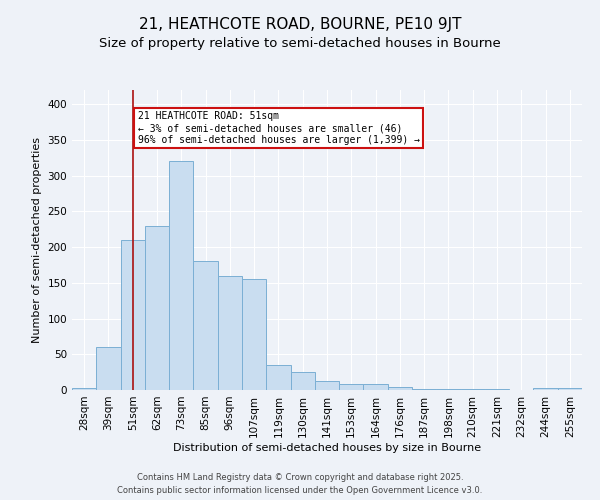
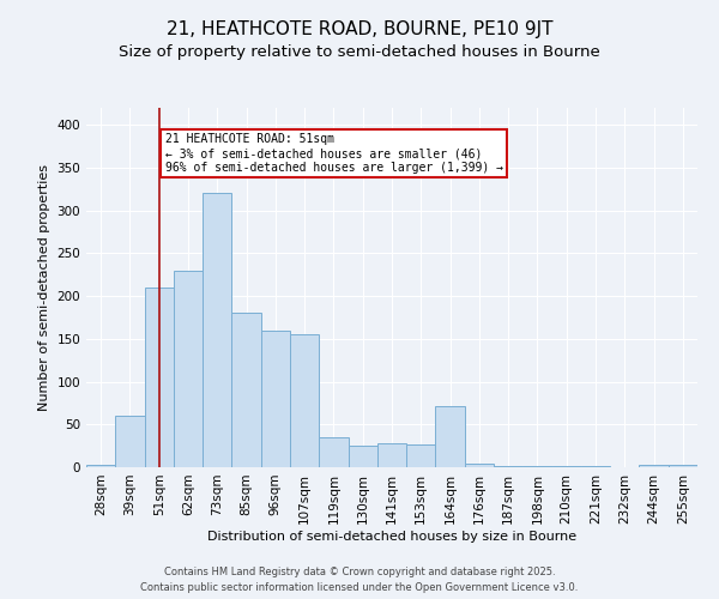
141sqm: 13 -> 28
153sqm: 8 -> 26
164sqm: 8 -> 72
